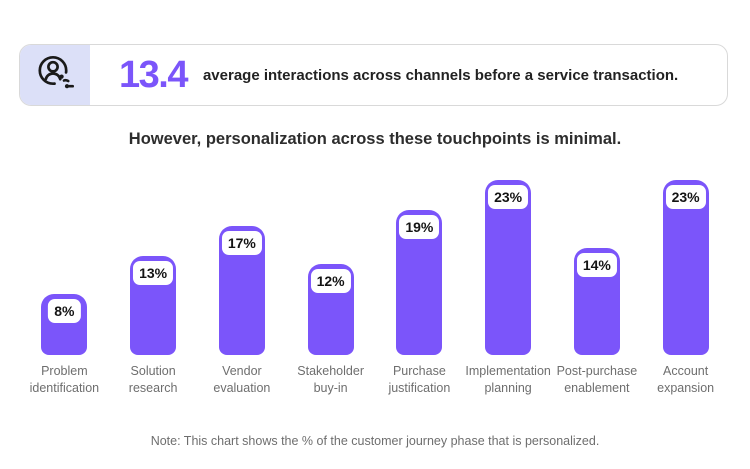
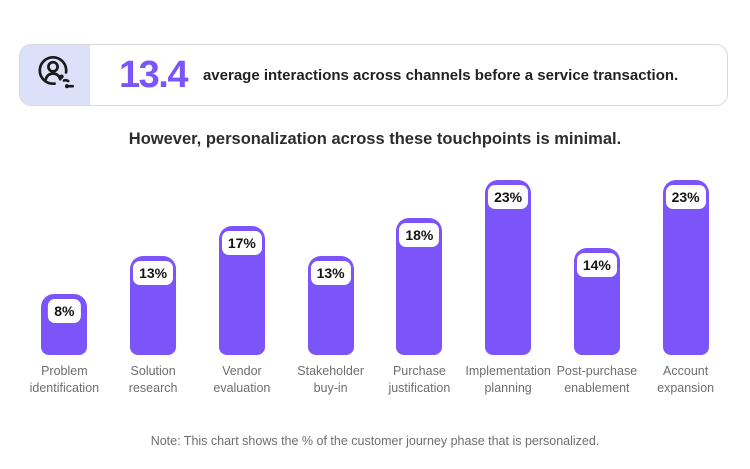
Stakeholder buy-in: 12% -> 13%
Purchase justification: 19% -> 18%
